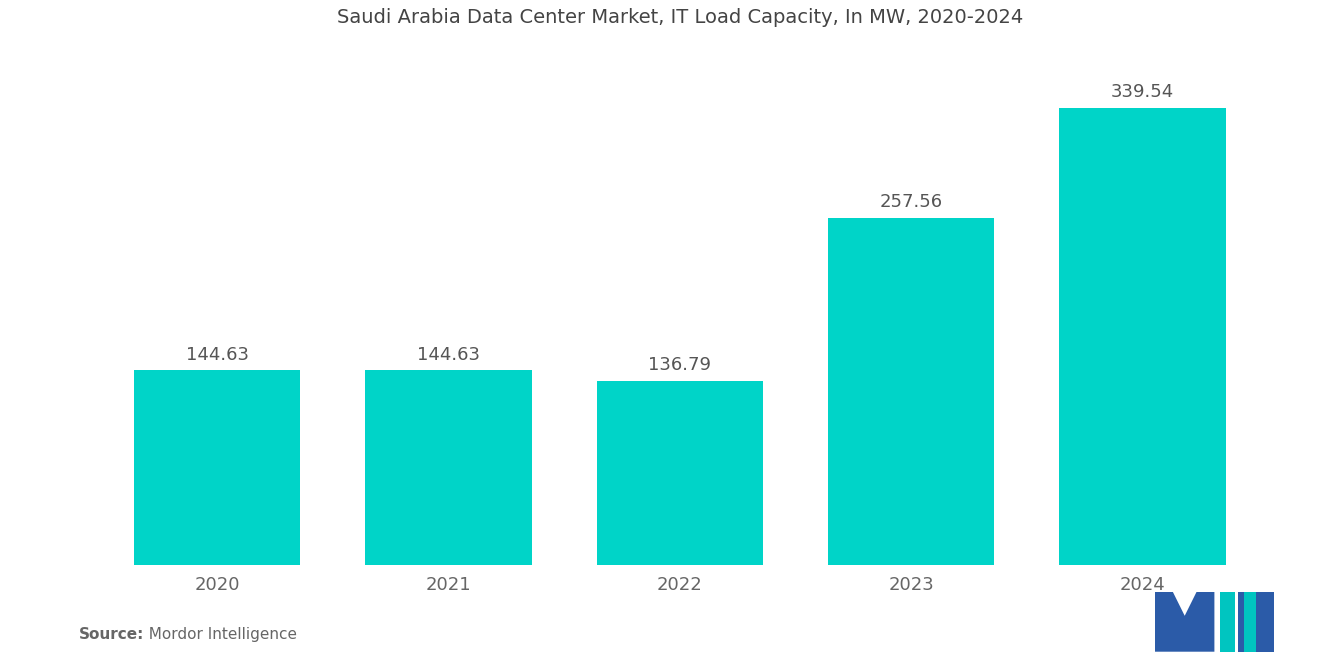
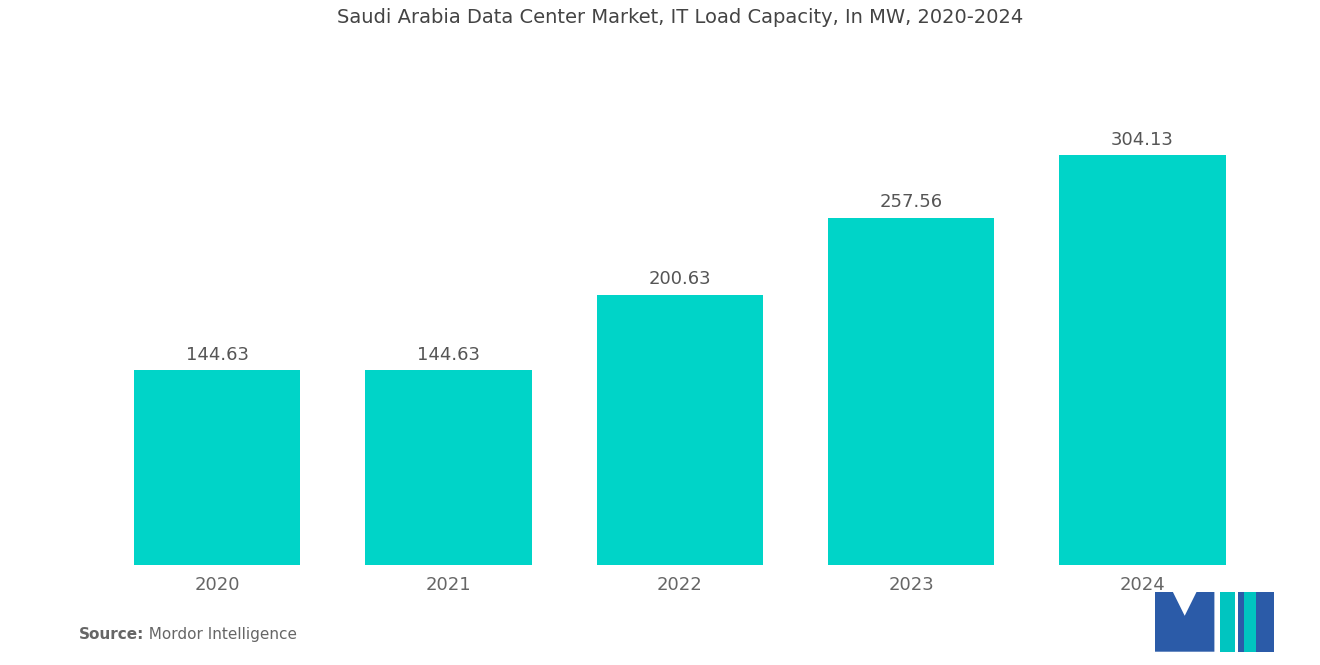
2022: 136.79 -> 200.63
2024: 339.54 -> 304.13
